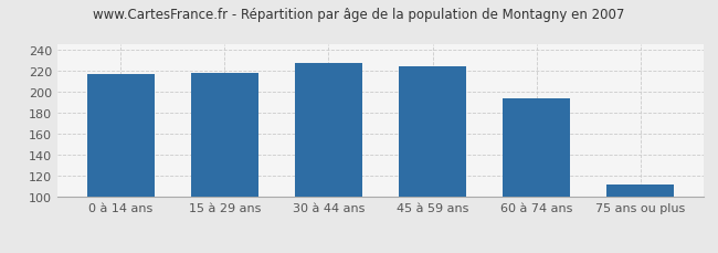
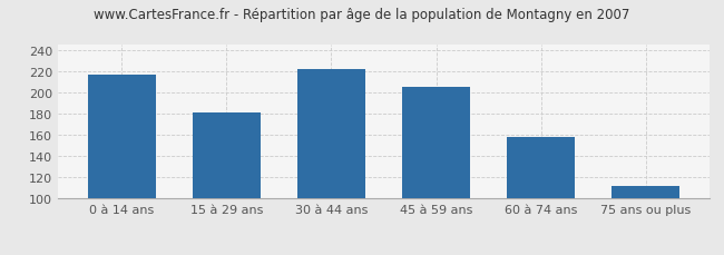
15 à 29 ans: 218 -> 181
30 à 44 ans: 228 -> 222
45 à 59 ans: 224 -> 205
60 à 74 ans: 194 -> 158
